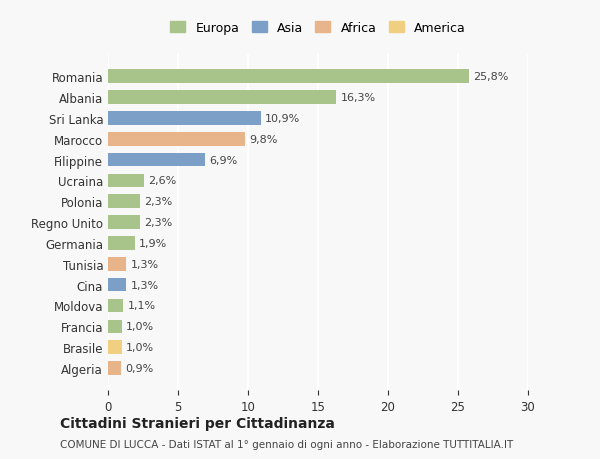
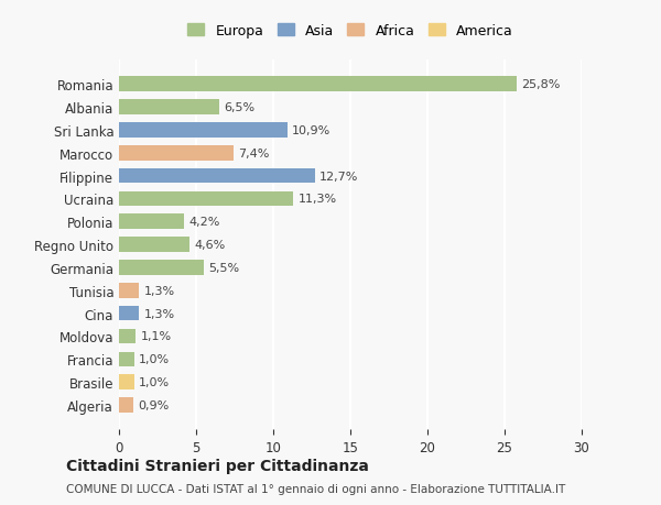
Albania: 16,3% -> 6,5%
Marocco: 9,8% -> 7,4%
Filippine: 6,9% -> 12,7%
Ucraina: 2,6% -> 11,3%
Polonia: 2,3% -> 4,2%
Regno Unito: 2,3% -> 4,6%
Germania: 1,9% -> 5,5%
